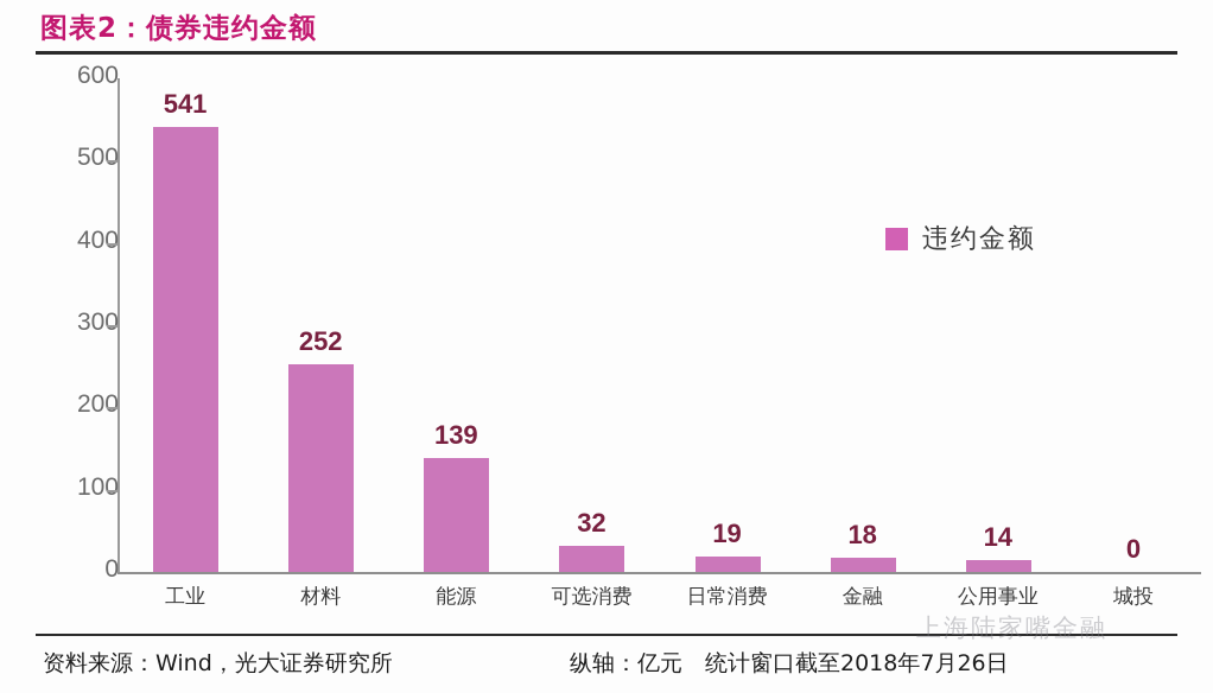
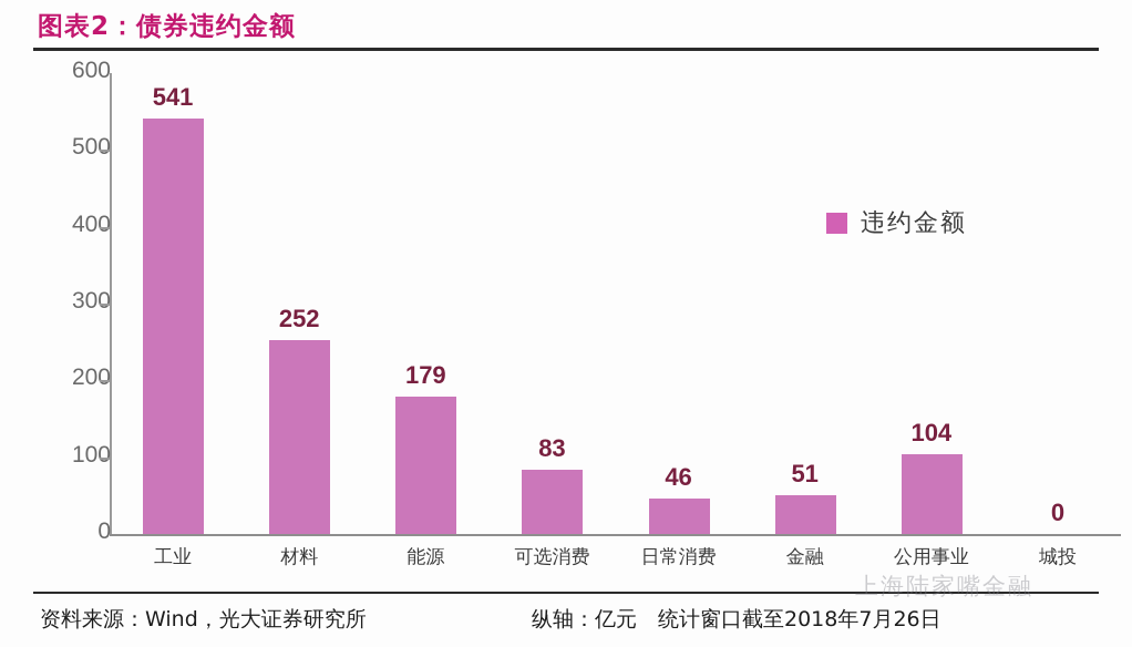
能源: 139 -> 179
可选消费: 32 -> 83
日常消费: 19 -> 46
金融: 18 -> 51
公用事业: 14 -> 104
